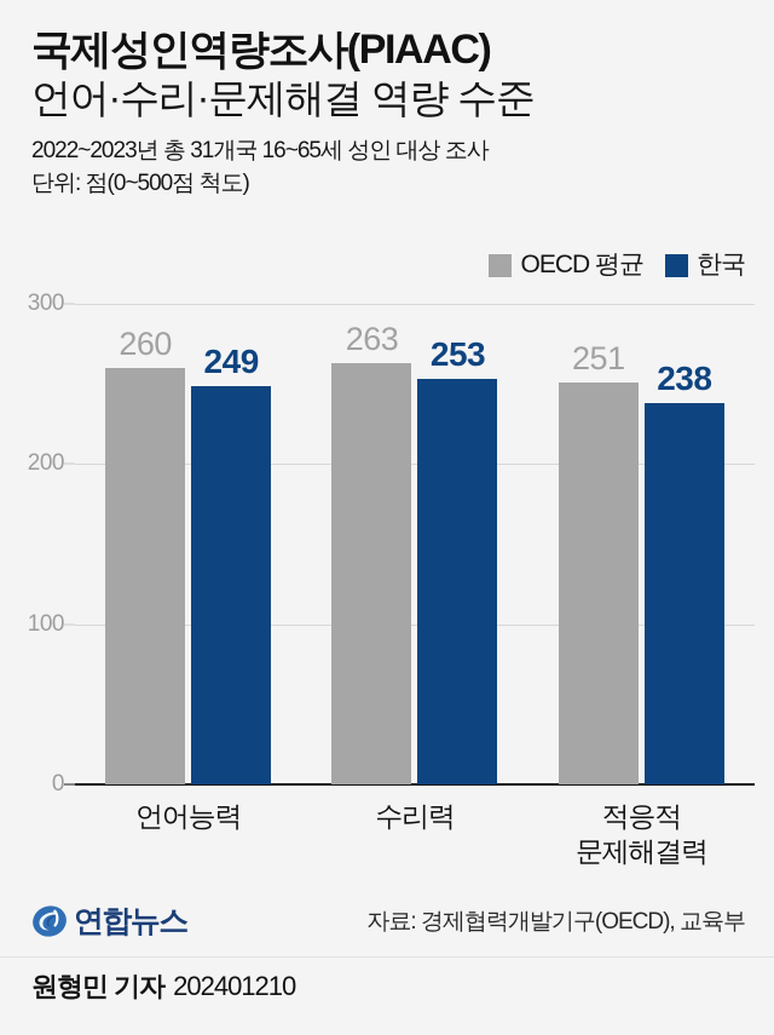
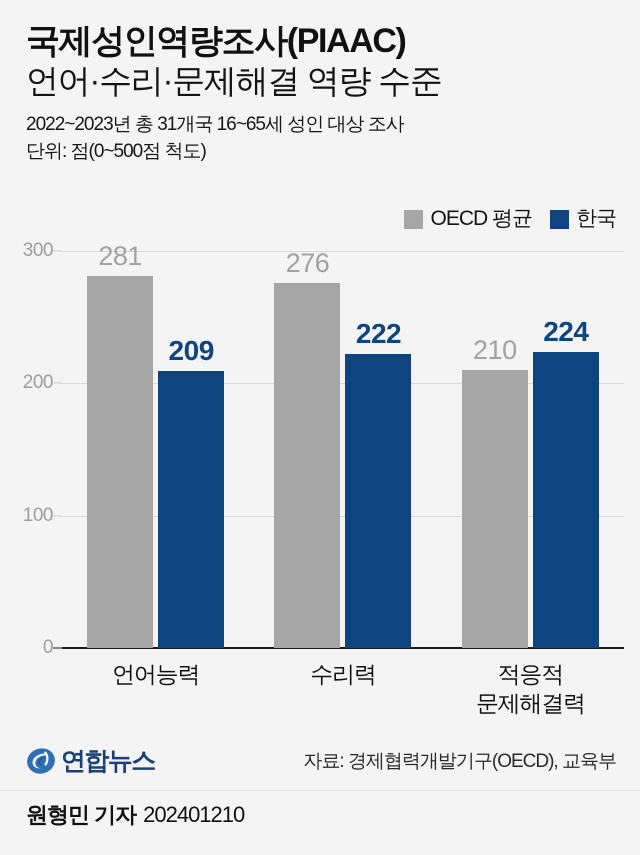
OECD 평균/언어능력: 260 -> 281
한국/언어능력: 249 -> 209
OECD 평균/수리력: 263 -> 276
한국/수리력: 253 -> 222
OECD 평균/적응적 문제해결력: 251 -> 210
한국/적응적 문제해결력: 238 -> 224
